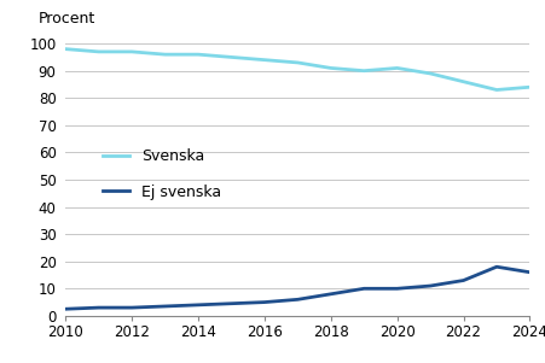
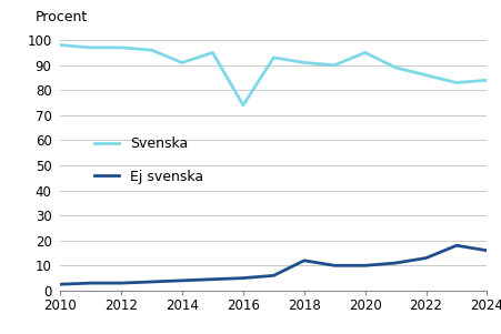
Svenska/2014: 96 -> 91
Svenska/2016: 94 -> 74
Ej svenska/2018: 8.0 -> 12.0
Svenska/2020: 91 -> 95
